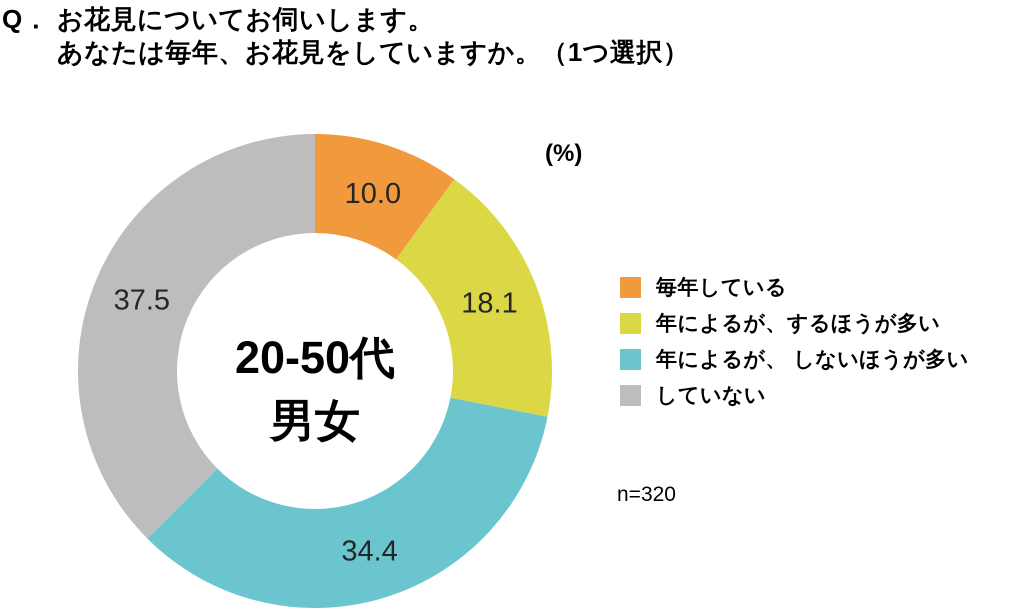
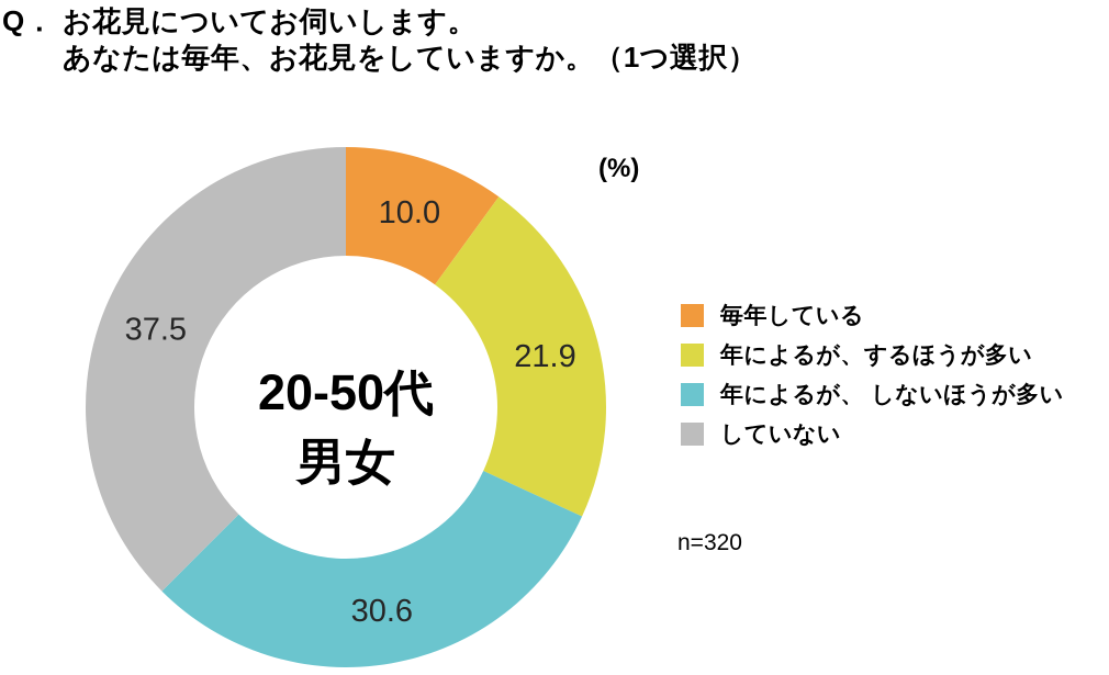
年によるが、するほうが多い: 18.1 -> 21.9
年によるが、 しないほうが多い: 34.4 -> 30.6
